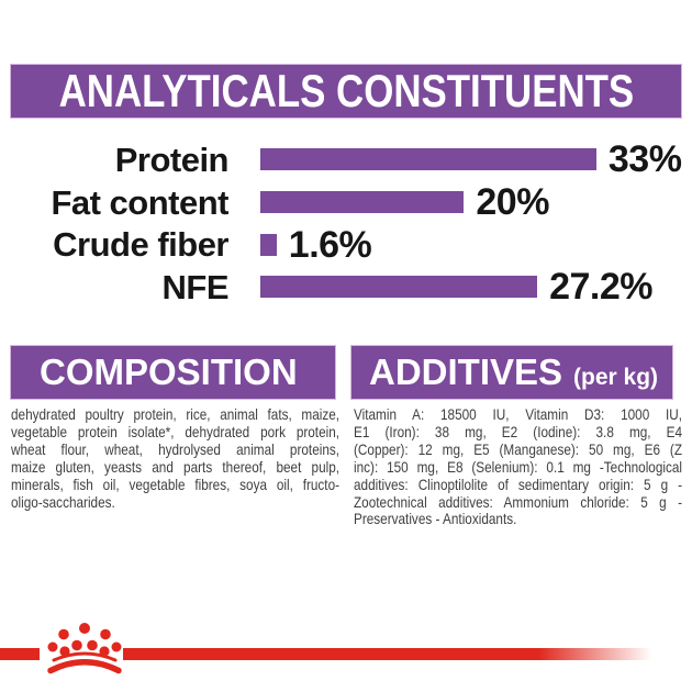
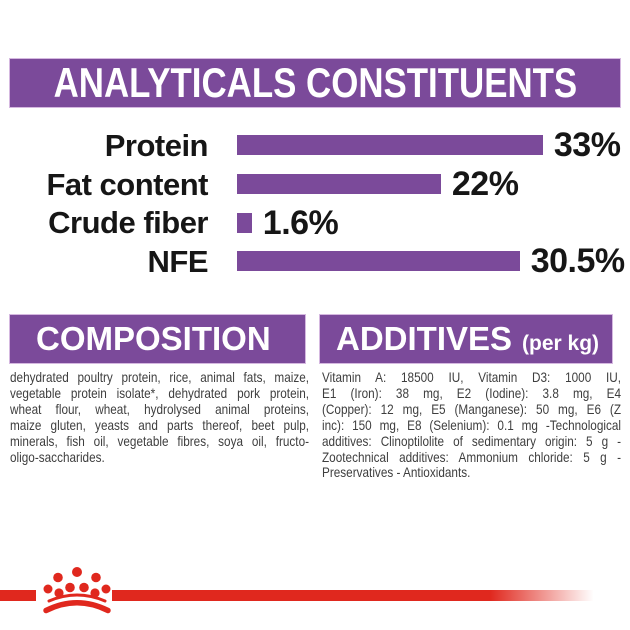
Fat content: 20% -> 22%
NFE: 27.2% -> 30.5%
